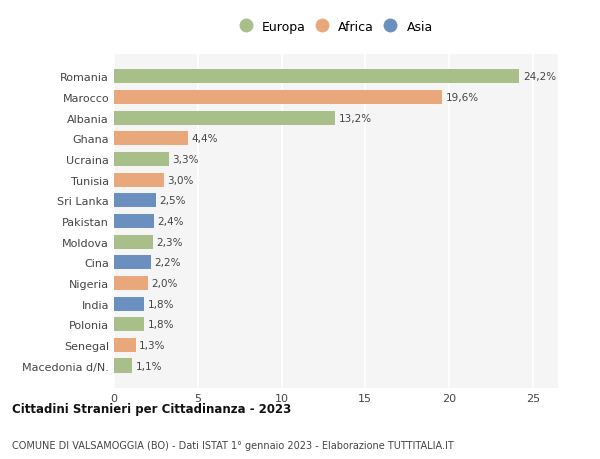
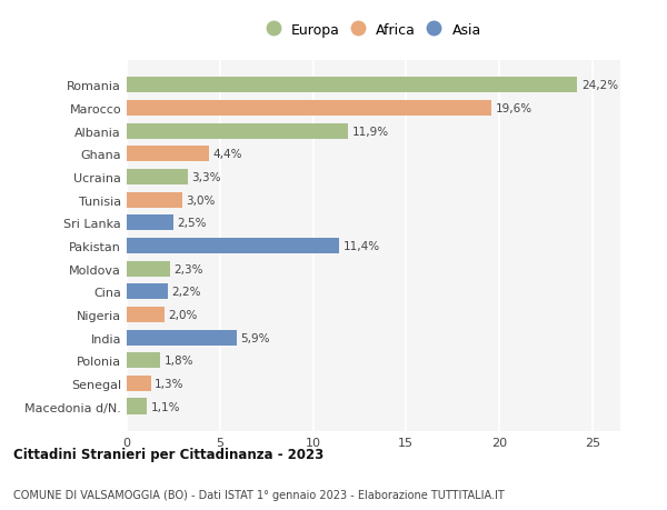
Albania: 13,2% -> 11,9%
Pakistan: 2,4% -> 11,4%
India: 1,8% -> 5,9%
